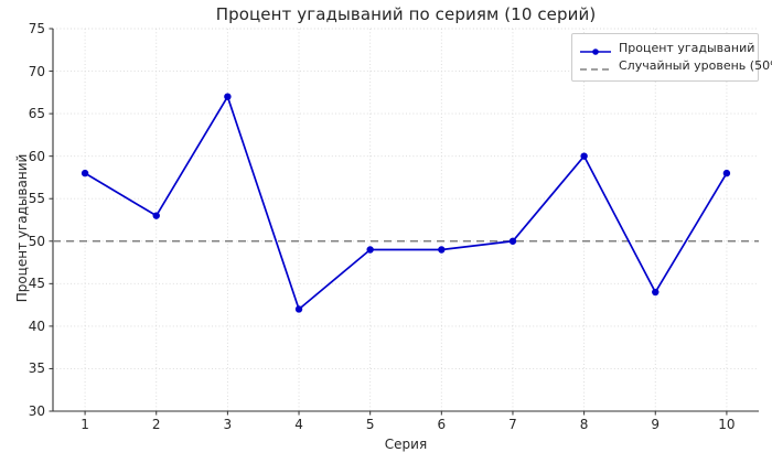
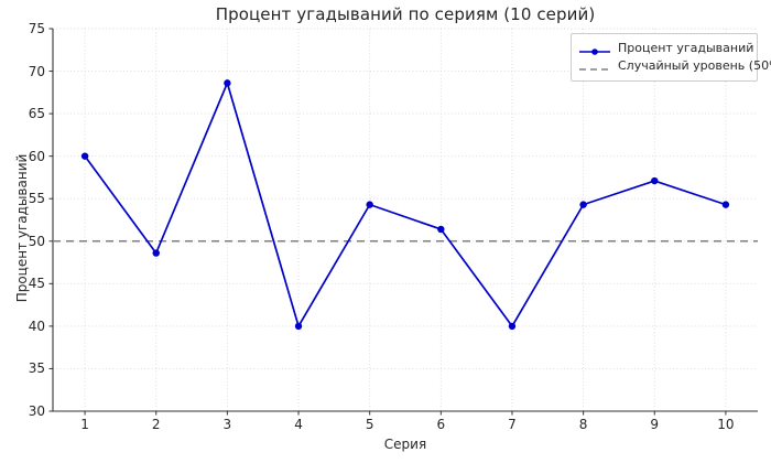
1: 58 -> 60
2: 53 -> 49
3: 67 -> 69
4: 42 -> 40
5: 49 -> 54
6: 49 -> 51
7: 50 -> 40
8: 60 -> 54
9: 44 -> 57
10: 58 -> 54
